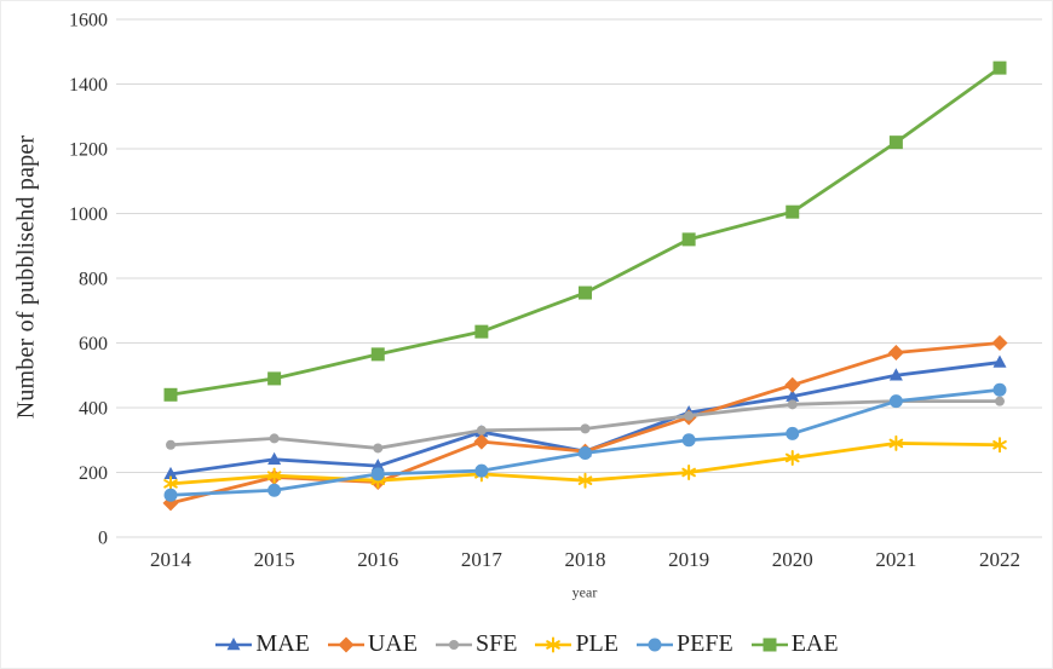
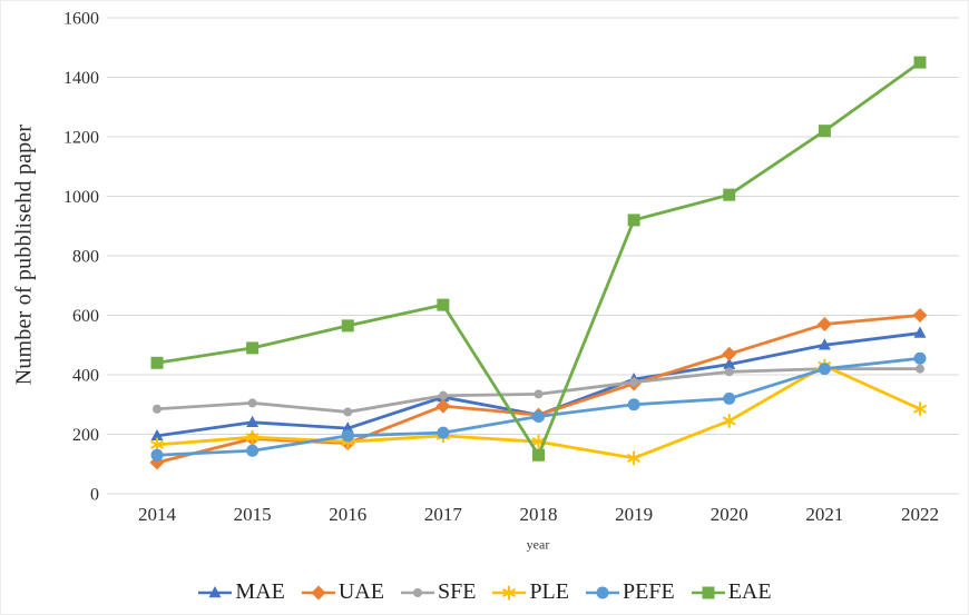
EAE/2018: 760 -> 130
PLE/2019: 200 -> 120
PLE/2021: 290 -> 430
